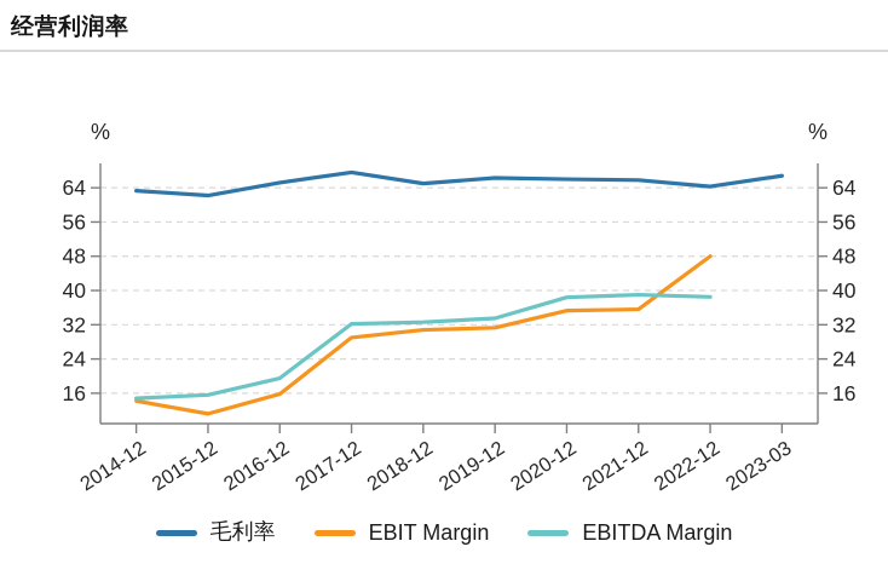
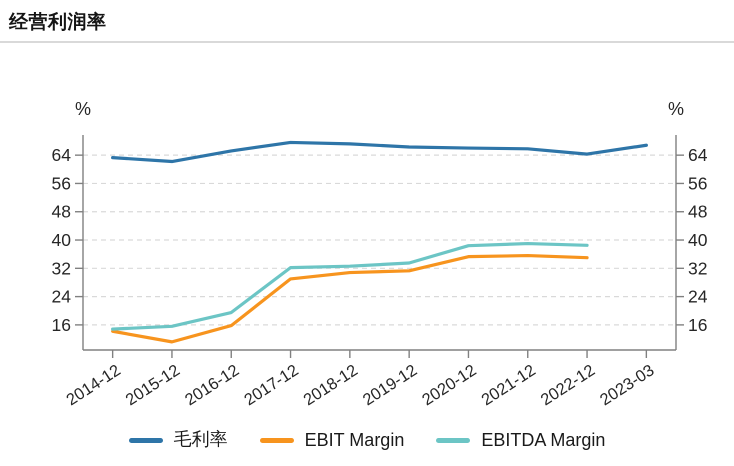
毛利率/2018-12: 65 -> 67
EBIT Margin/2022-12: 48 -> 35
